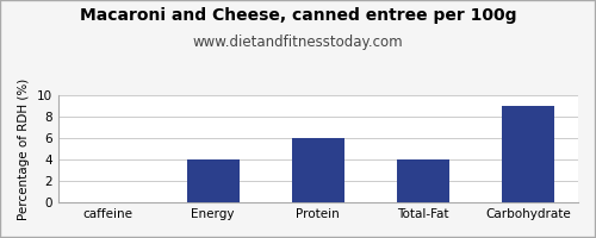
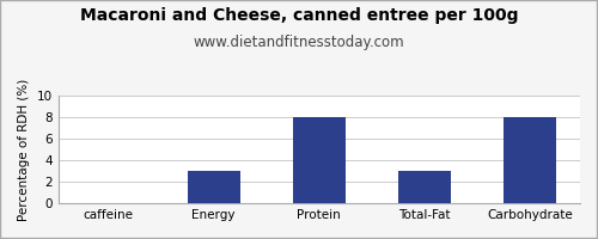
Energy: 4 -> 3
Protein: 6 -> 8
Total-Fat: 4 -> 3
Carbohydrate: 9 -> 8
